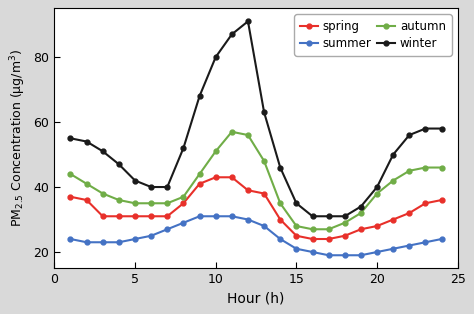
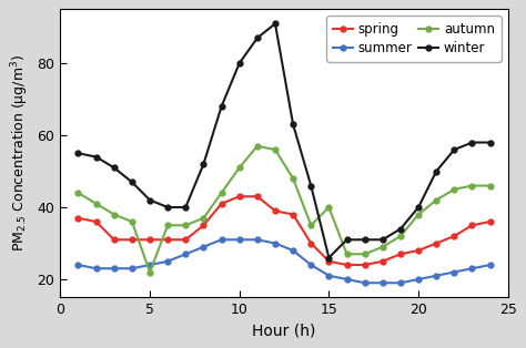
autumn/5: 35 -> 22
autumn/15: 28 -> 40
winter/15: 35 -> 26
